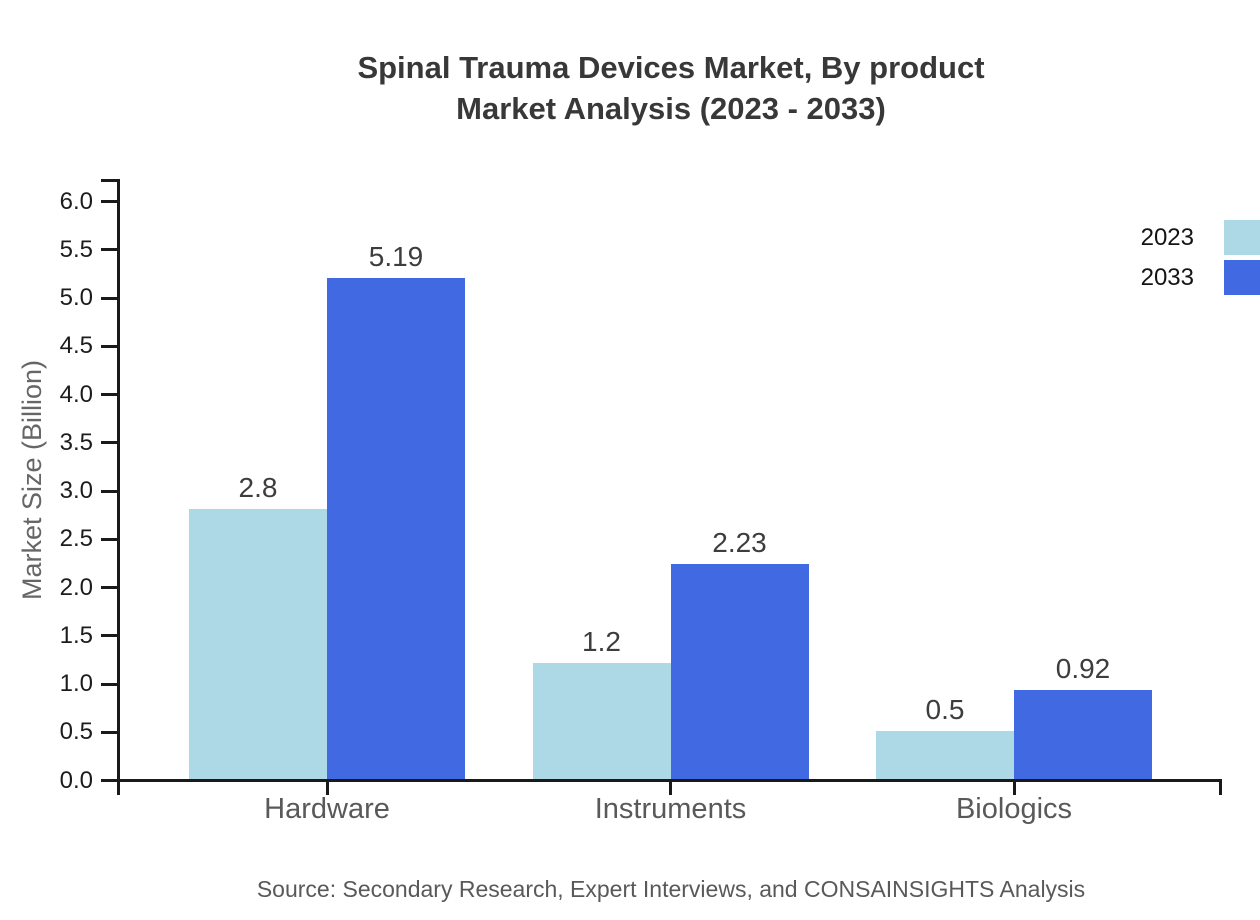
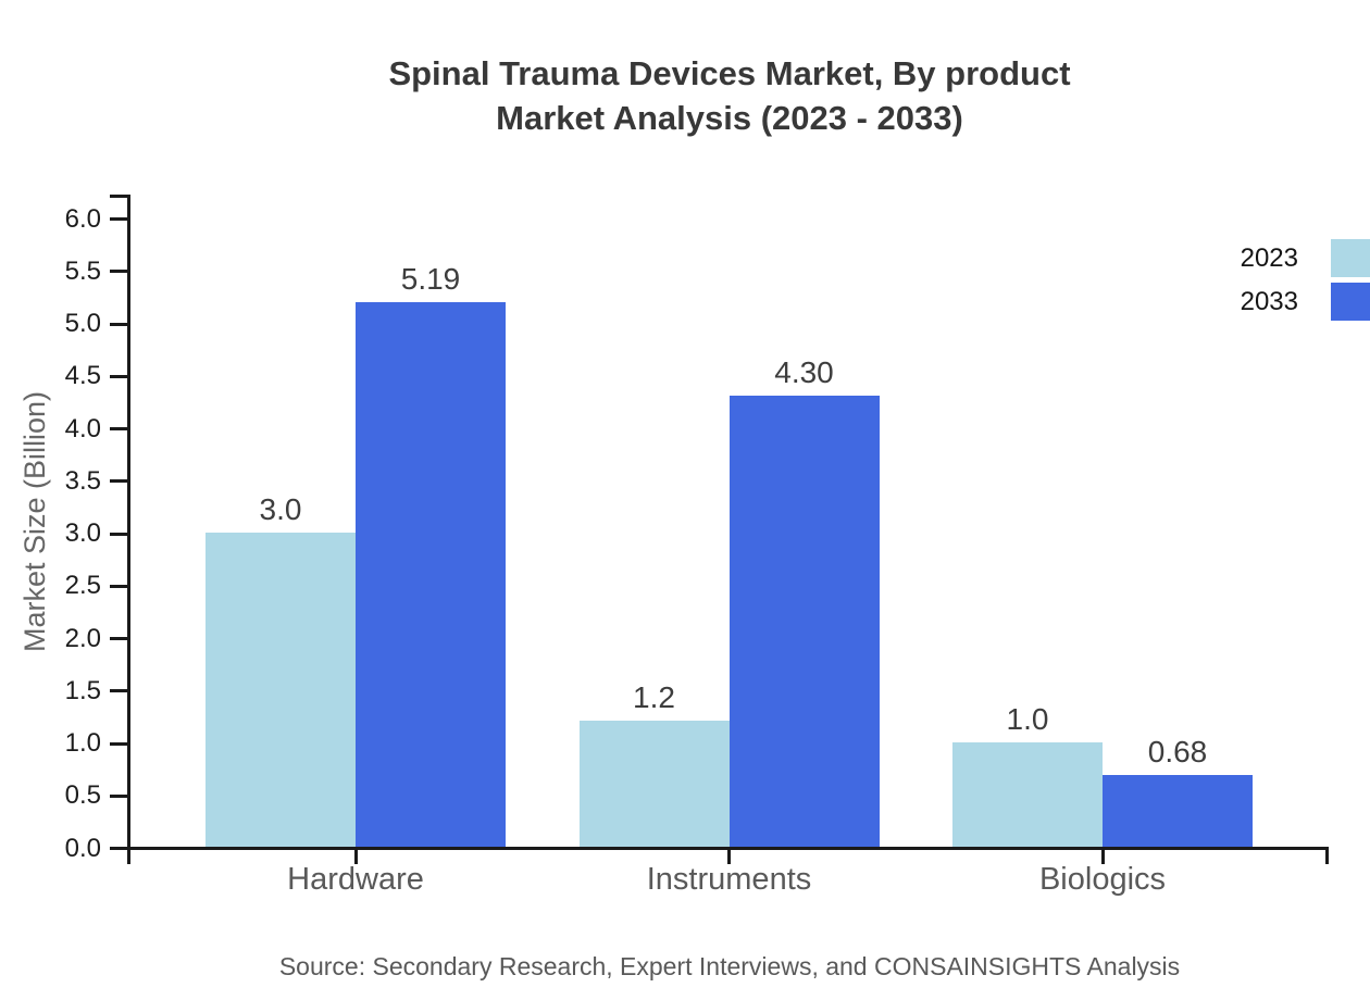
2023/Hardware: 2.8 -> 3.0
2033/Instruments: 2.23 -> 4.30
2023/Biologics: 0.5 -> 1.0
2033/Biologics: 0.92 -> 0.68
